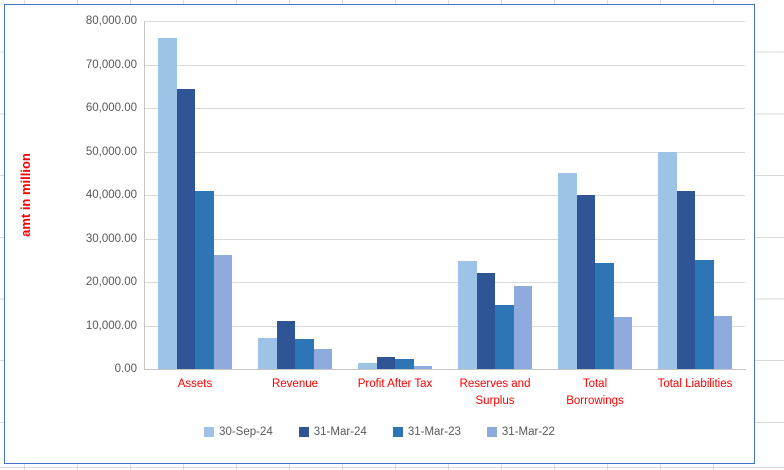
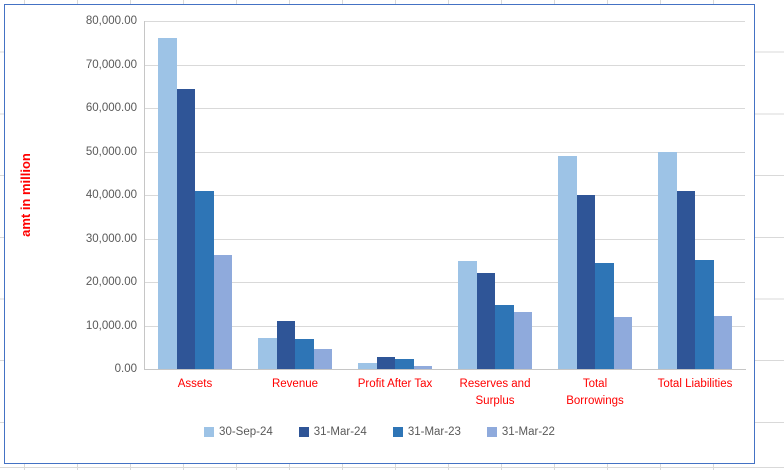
31-Mar-22/Reserves and Surplus: 19000 -> 13000
30-Sep-24/Total Borrowings: 45000 -> 49000
